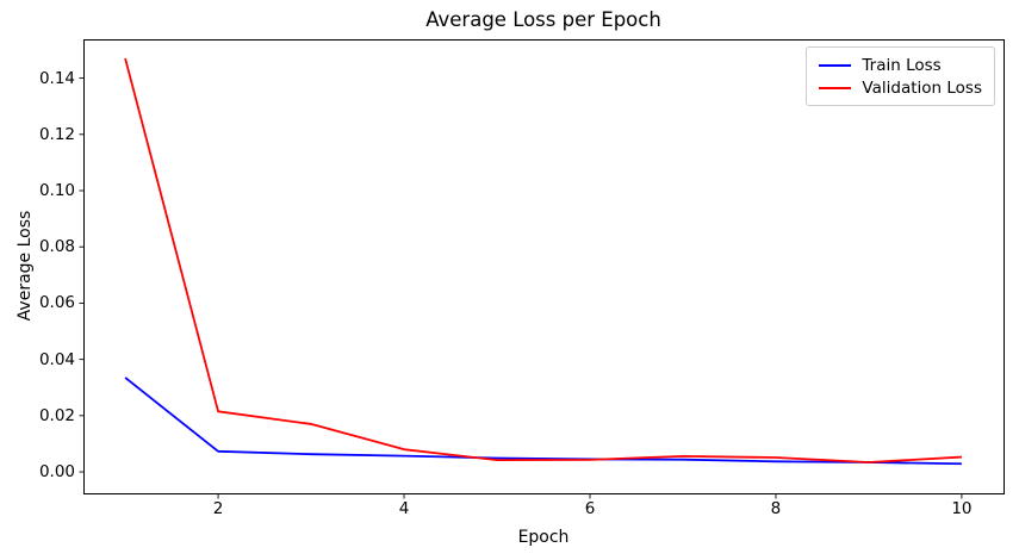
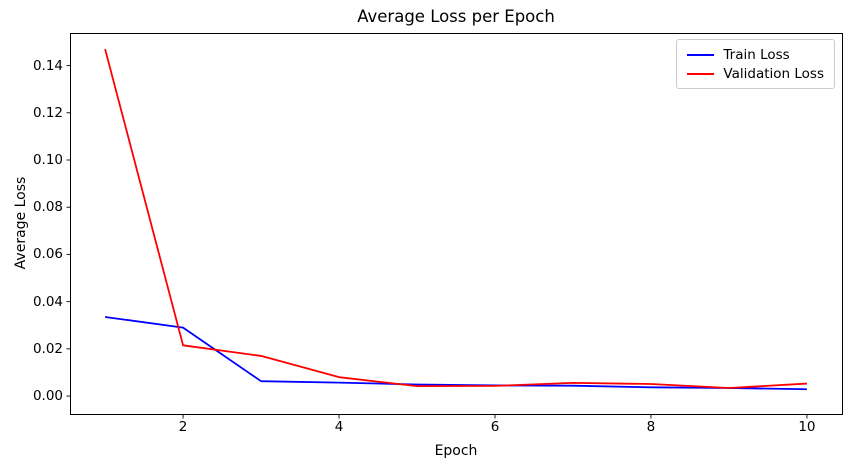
Train Loss/2: 0.007 -> 0.029
